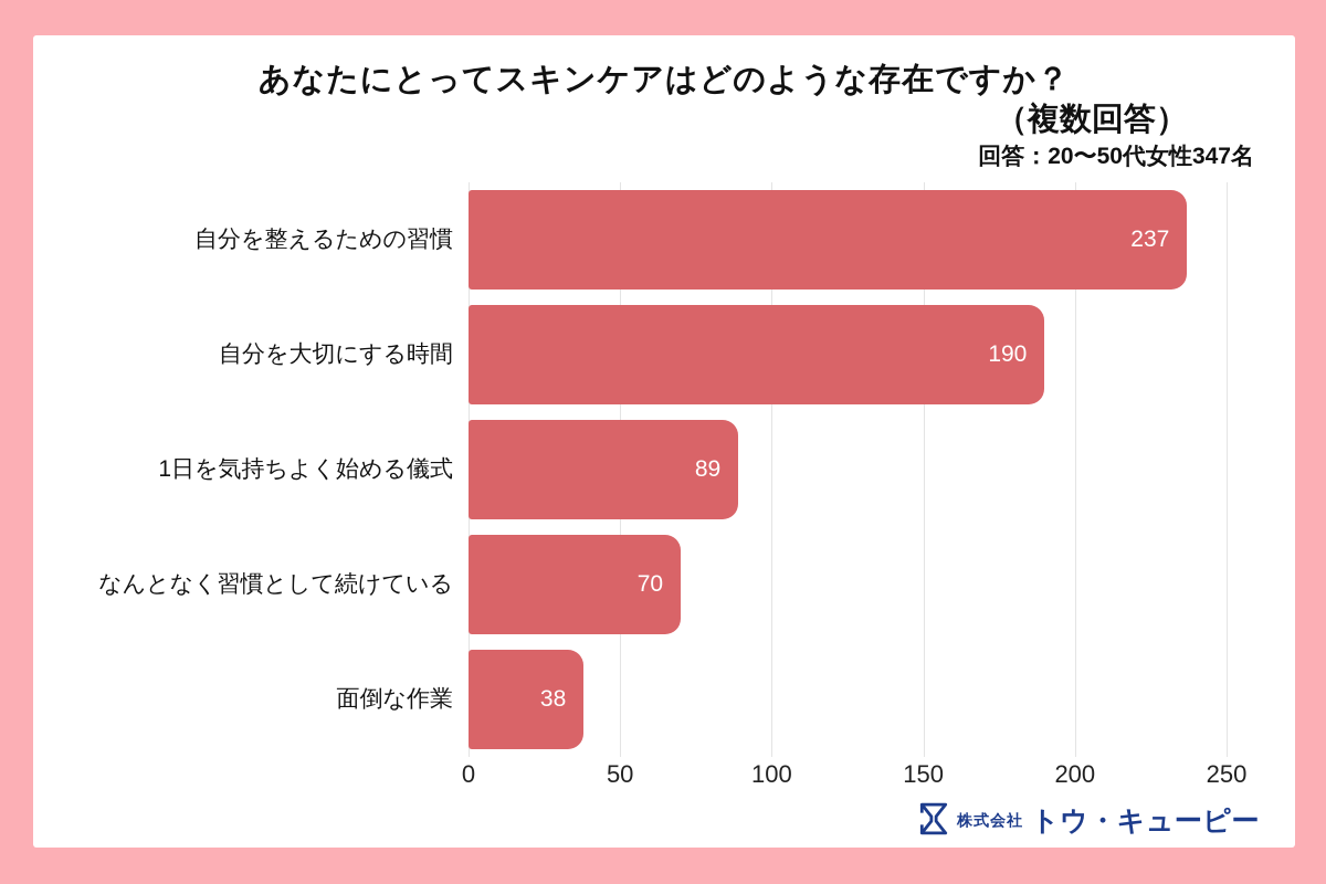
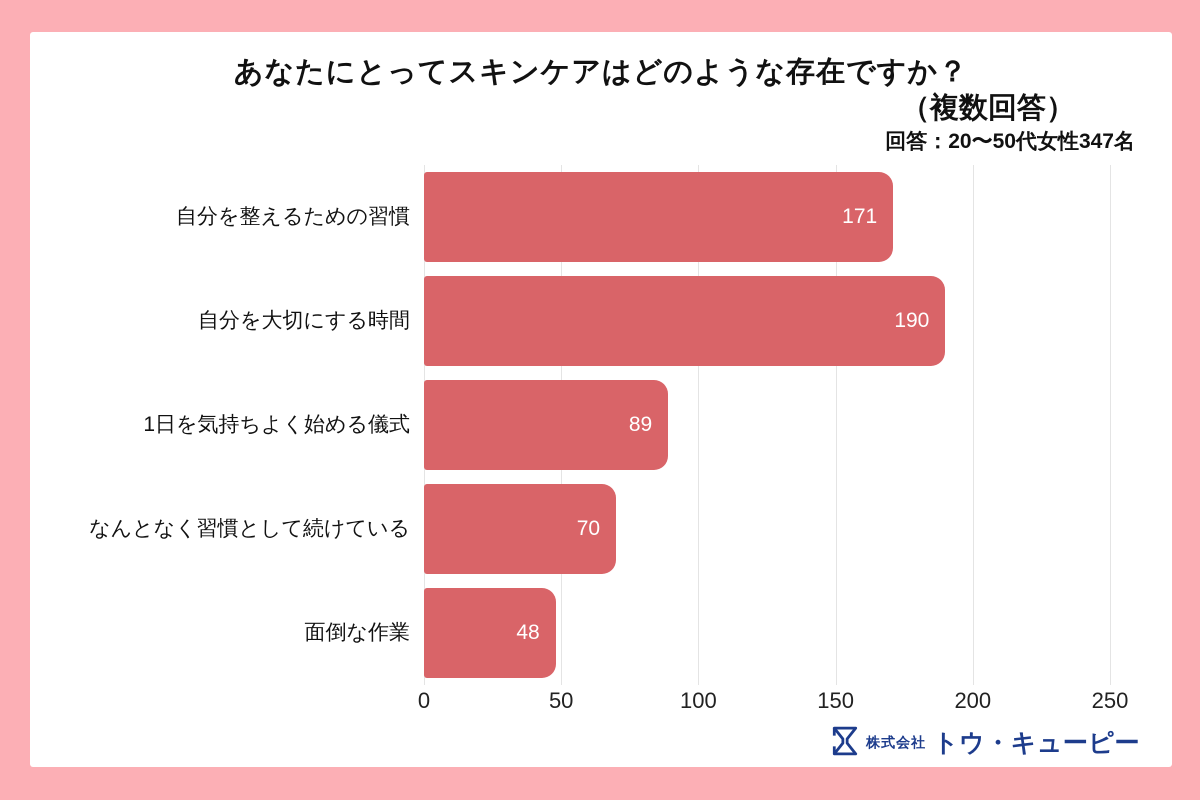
自分を整えるための習慣: 237 -> 171
面倒な作業: 38 -> 48
